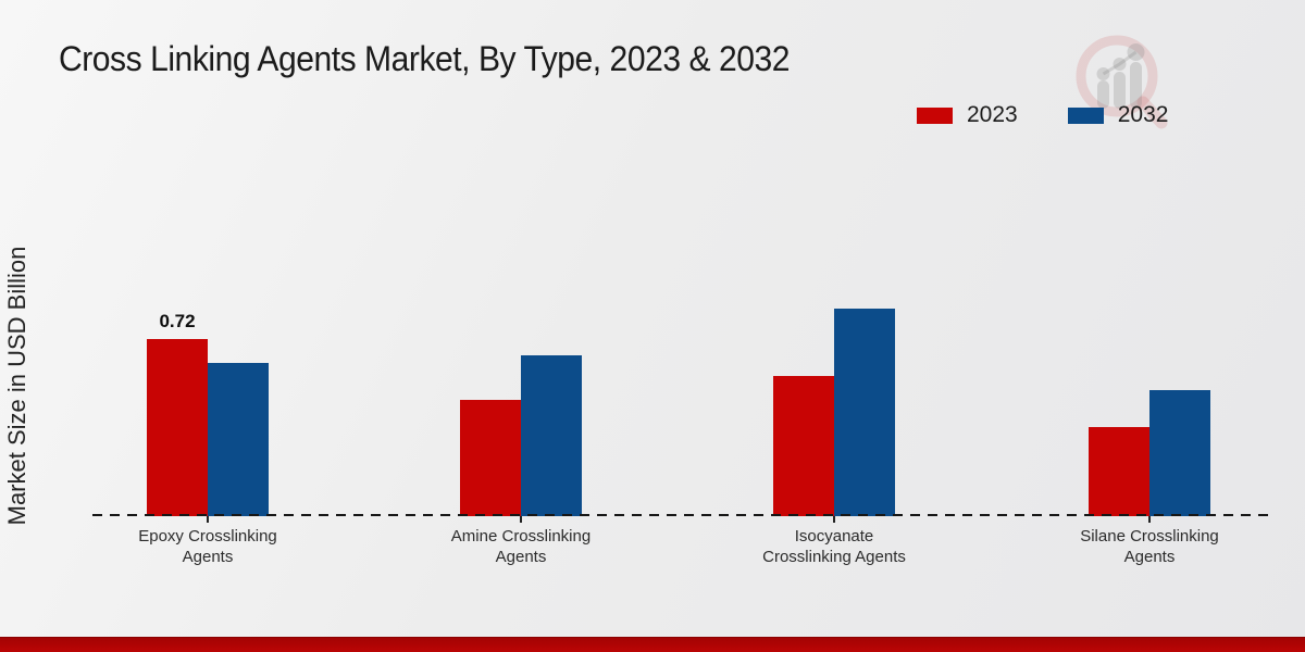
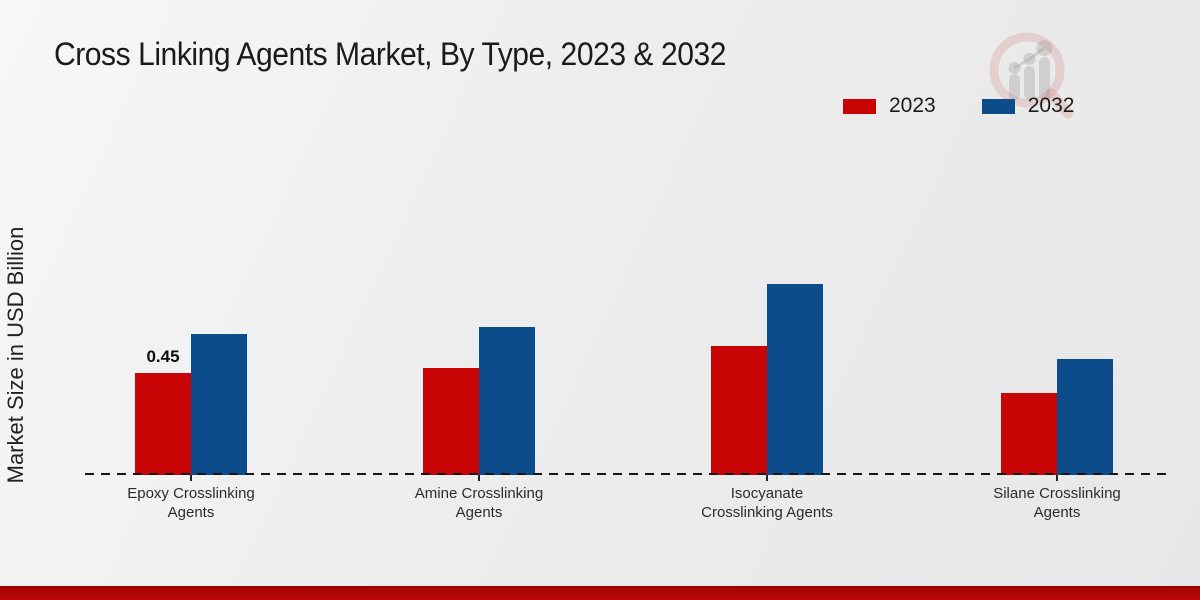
2023/Epoxy Crosslinking Agents: 0.72 -> 0.45
